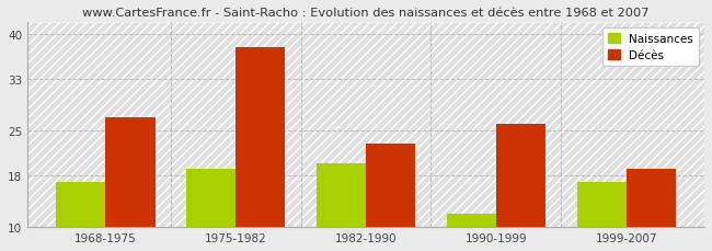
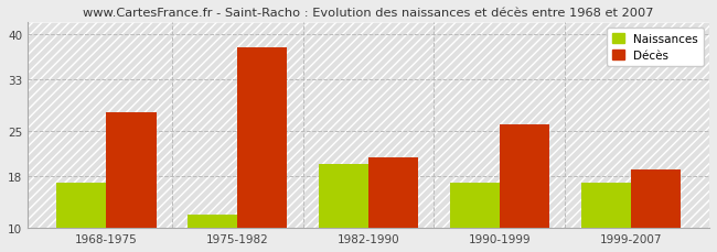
Décès/1968-1975: 27 -> 28
Naissances/1975-1982: 19 -> 12
Décès/1982-1990: 23 -> 21
Naissances/1990-1999: 12 -> 17
